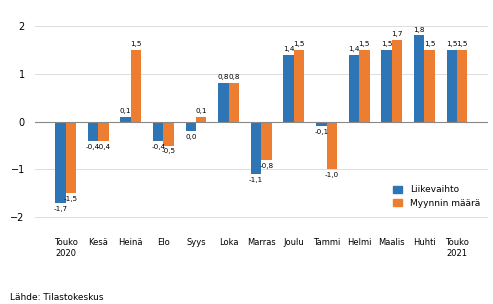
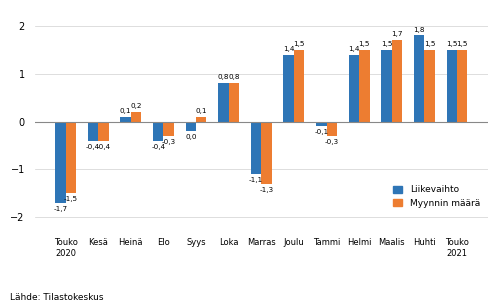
Myynnin määrä/Heinä: 1,5 -> 0,2
Myynnin määrä/Elo: -0,5 -> -0,3
Myynnin määrä/Marras: -0,8 -> -1,3
Myynnin määrä/Tammi: -1,0 -> -0,3
